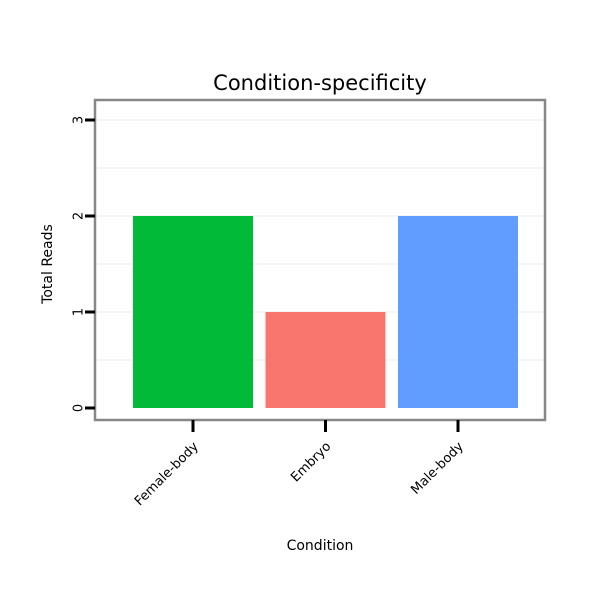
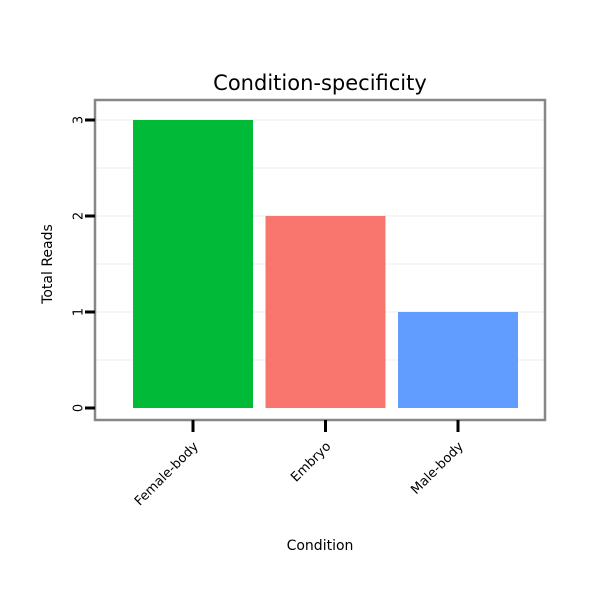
Female-body: 2 -> 3
Embryo: 1 -> 2
Male-body: 2 -> 1
